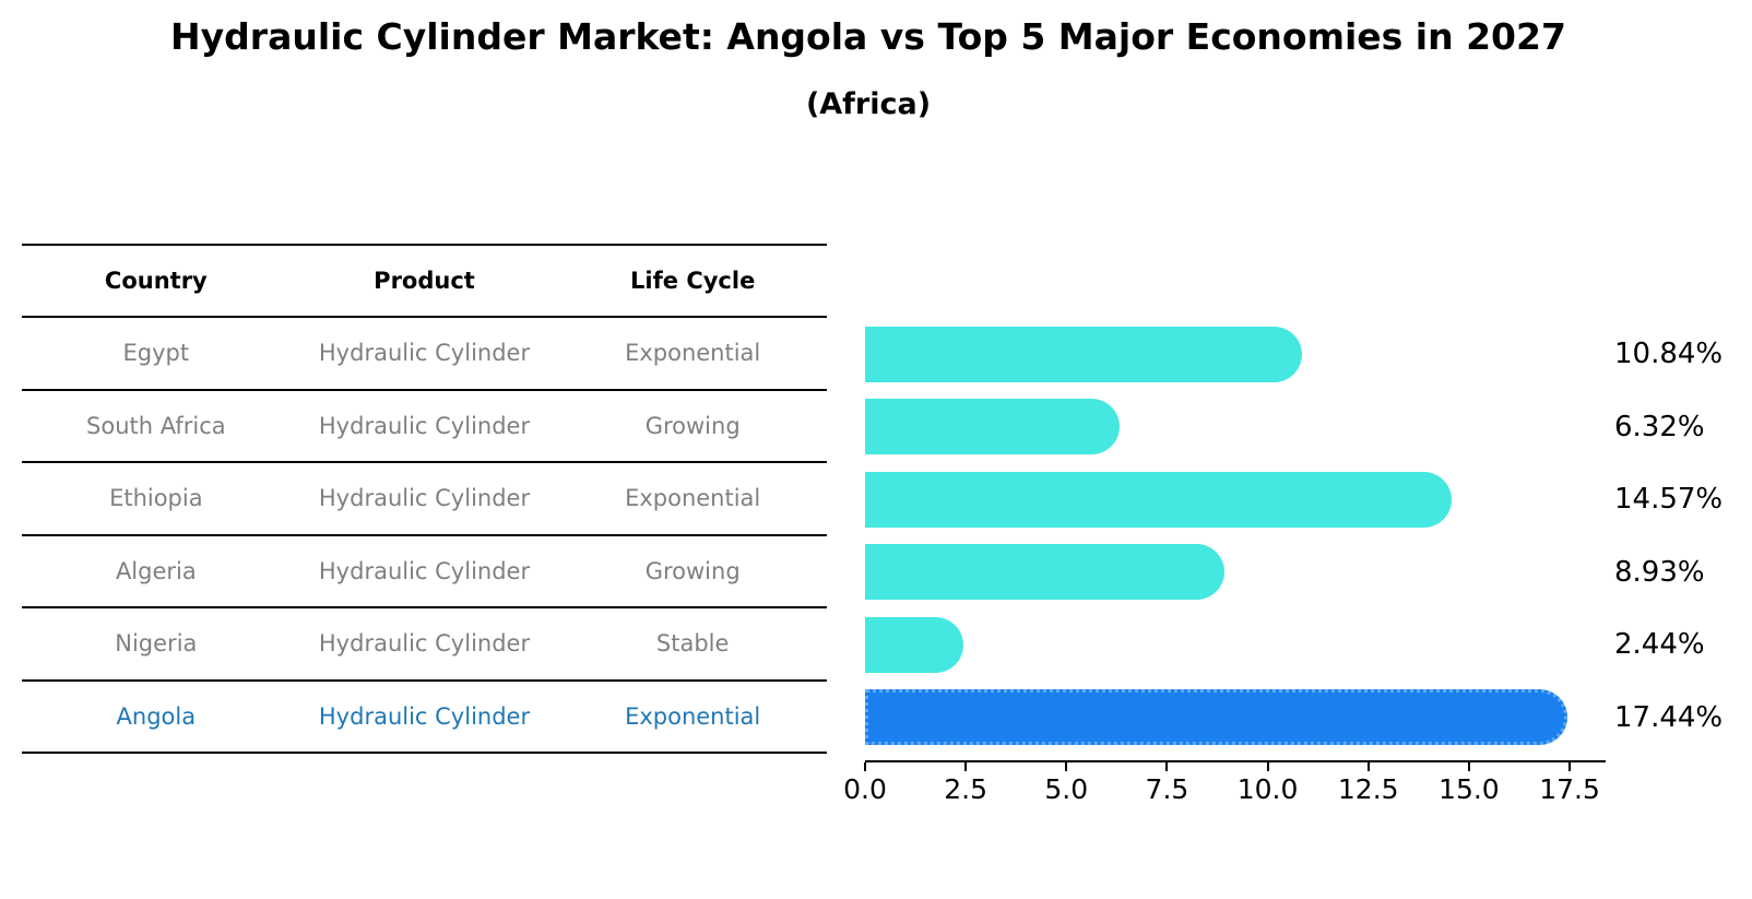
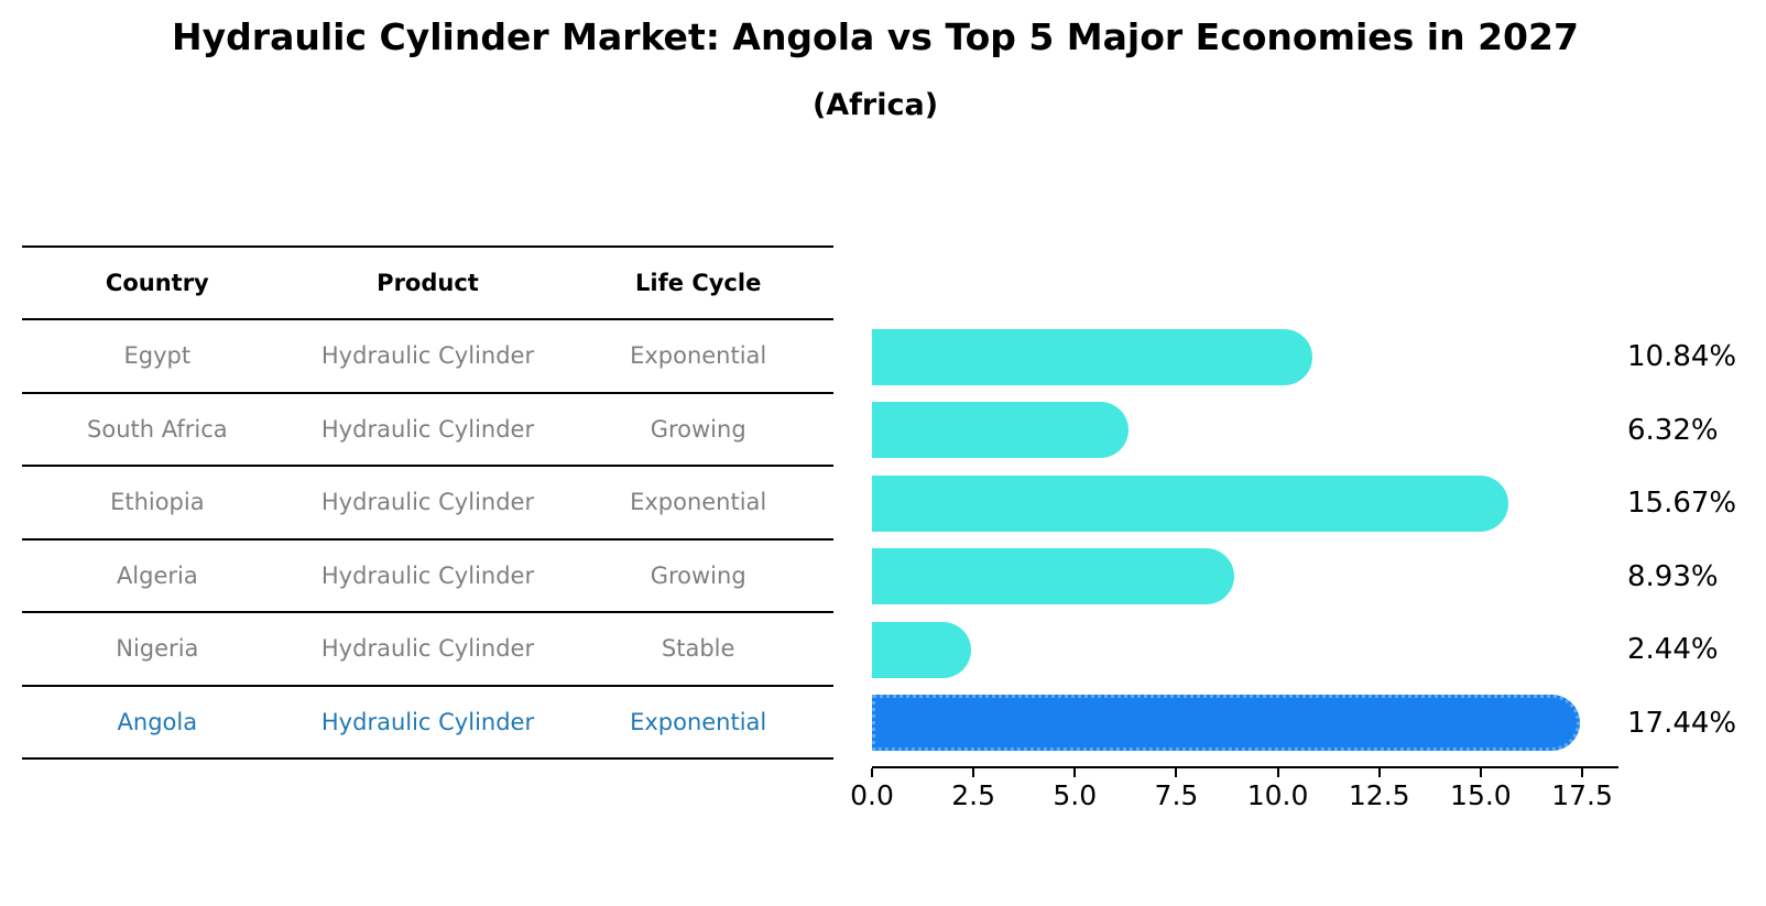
Ethiopia: 14.57% -> 15.67%
